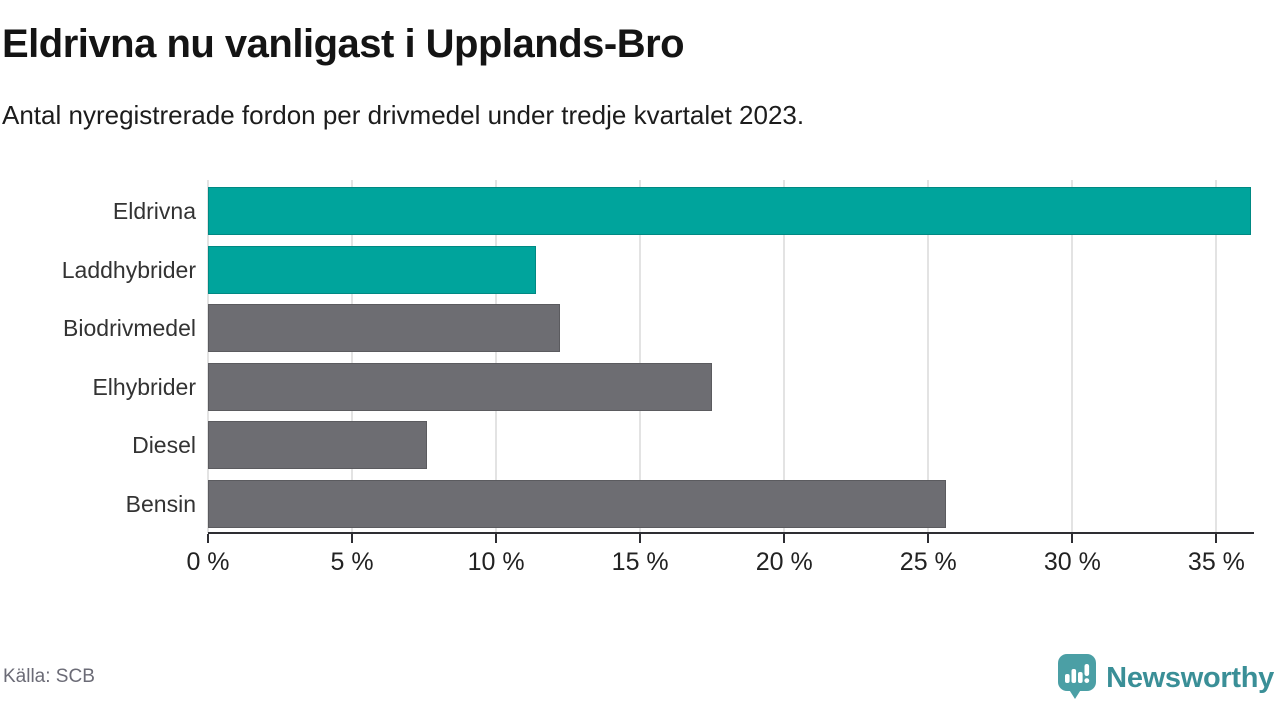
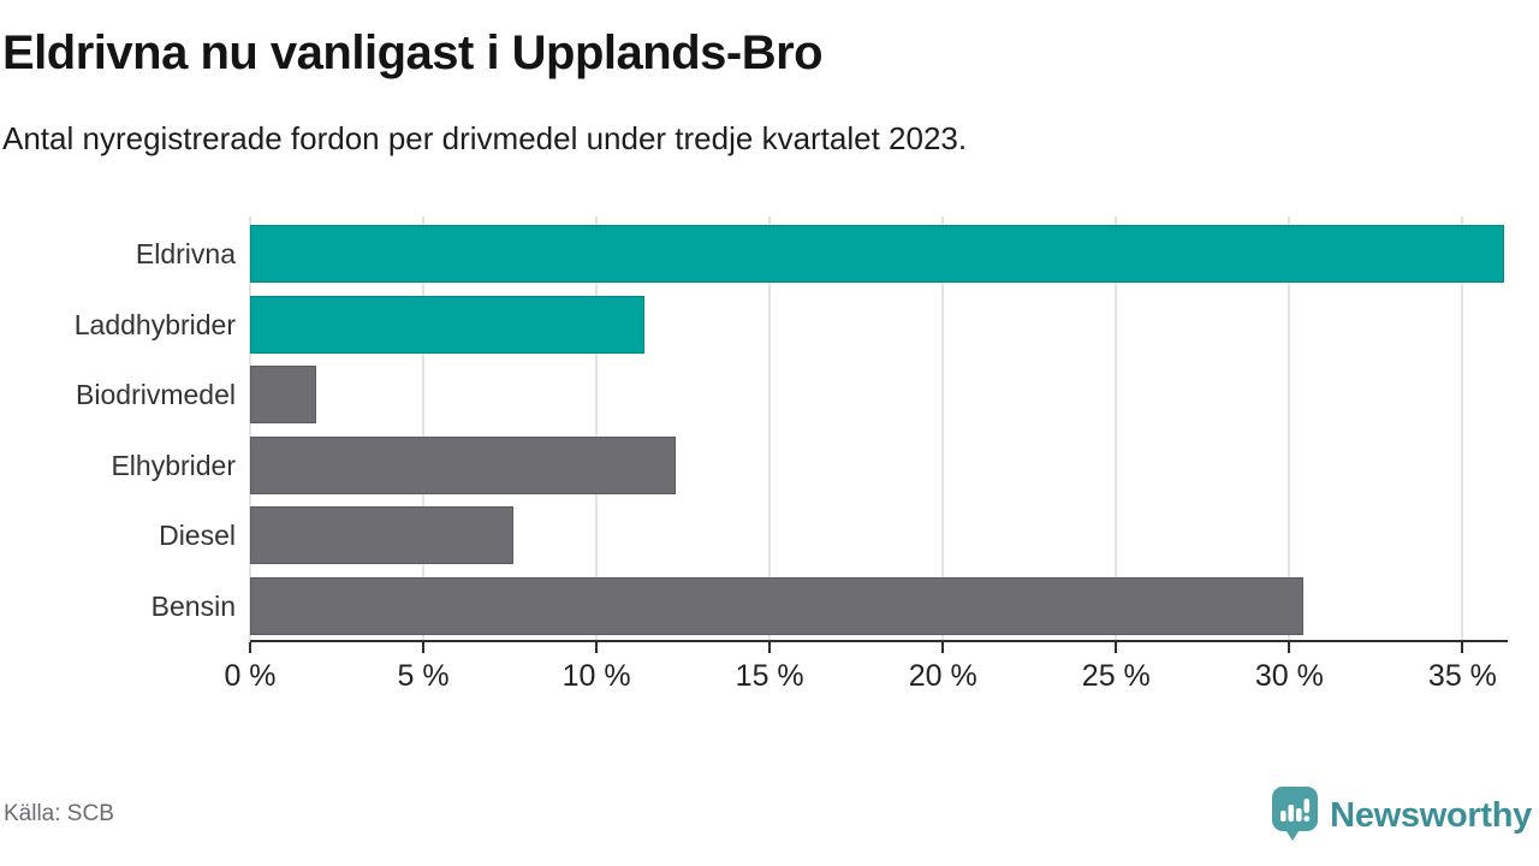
Biodrivmedel: 12.2% -> 1.9%
Elhybrider: 17.5% -> 12.3%
Bensin: 25.6% -> 30.4%
